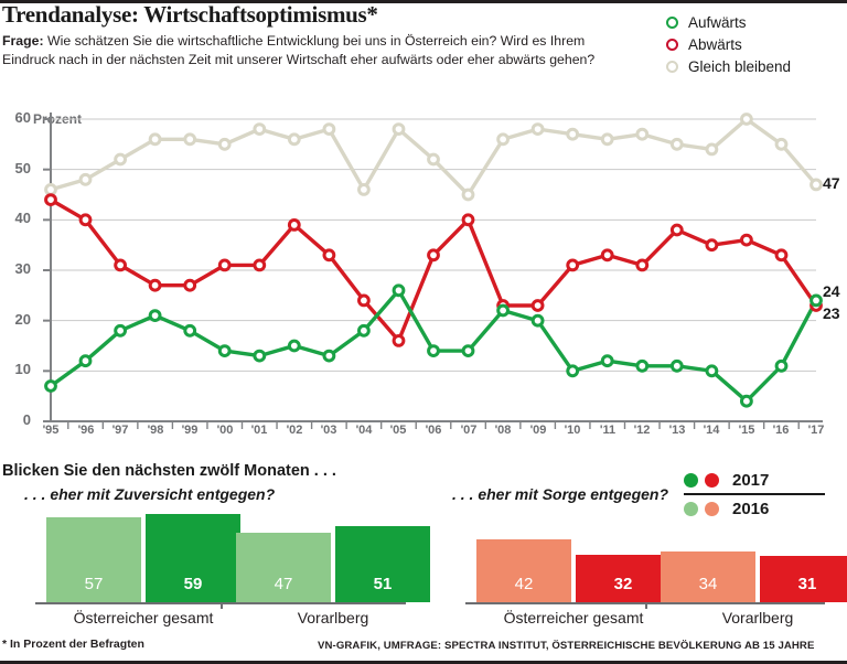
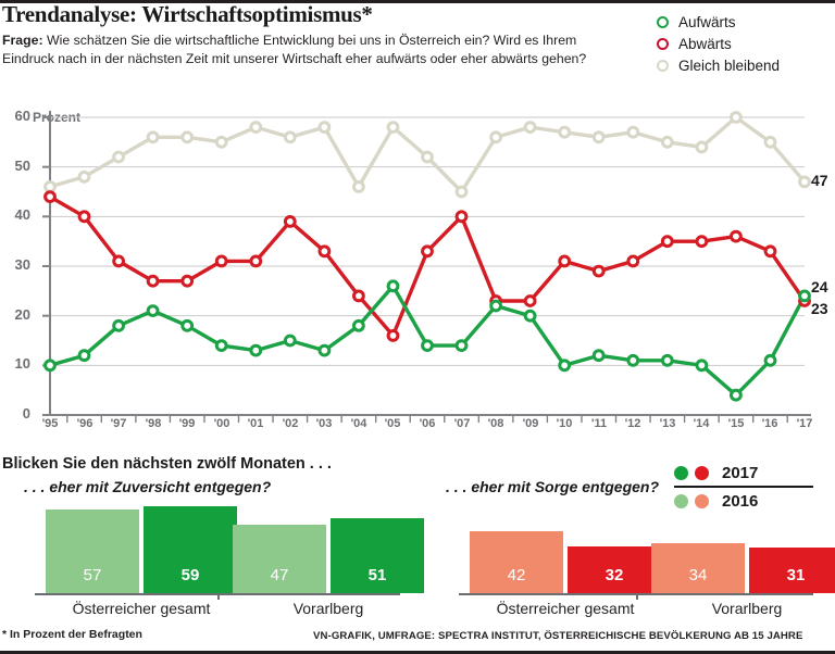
Aufwärts/'95: 7 -> 10
Abwärts/'11: 33 -> 29
Abwärts/'13: 38 -> 35
